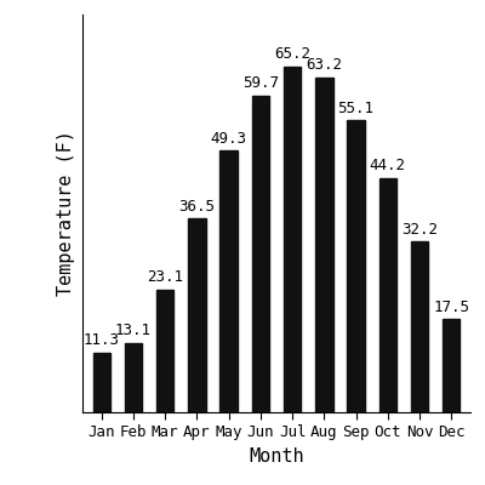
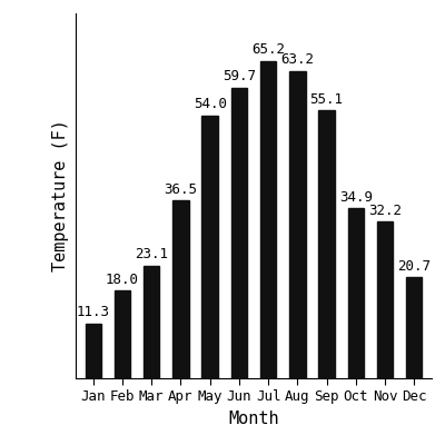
Feb: 13.1 -> 18.0
May: 49.3 -> 54.0
Oct: 44.2 -> 34.9
Dec: 17.5 -> 20.7
